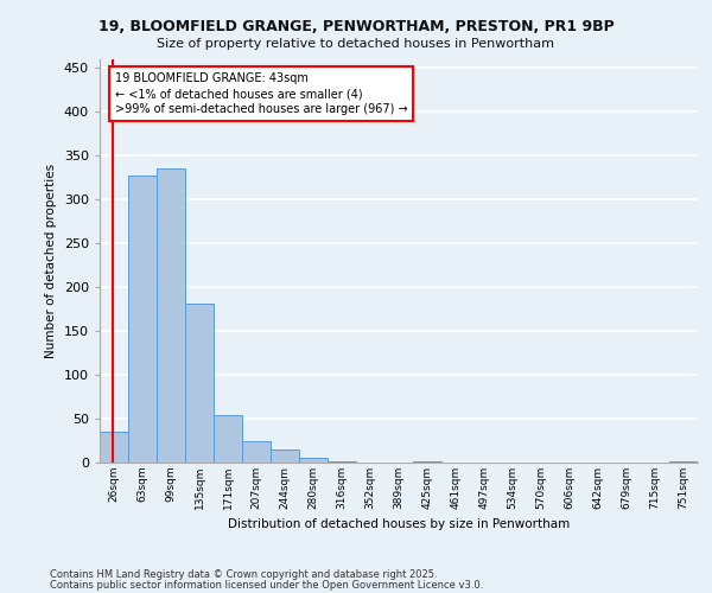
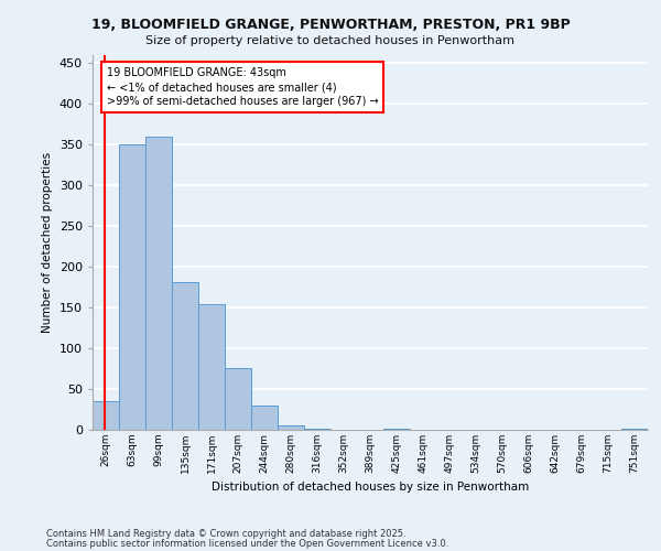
63sqm: 328 -> 350
99sqm: 336 -> 360
171sqm: 54 -> 154
207sqm: 25 -> 76
244sqm: 15 -> 30
